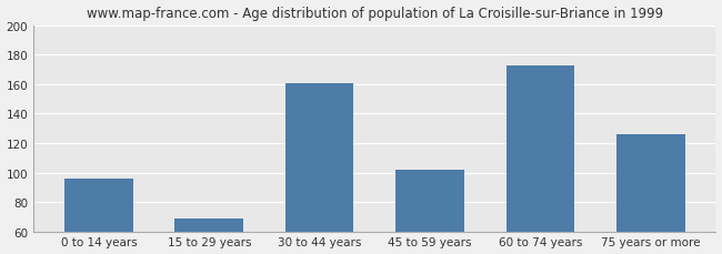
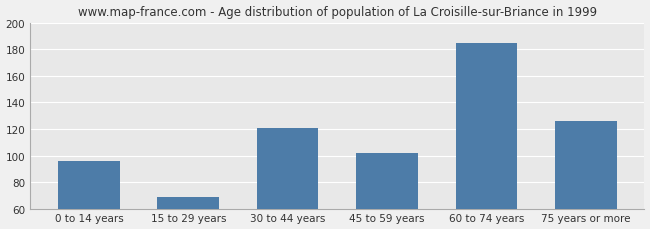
30 to 44 years: 161 -> 121
60 to 74 years: 173 -> 185
